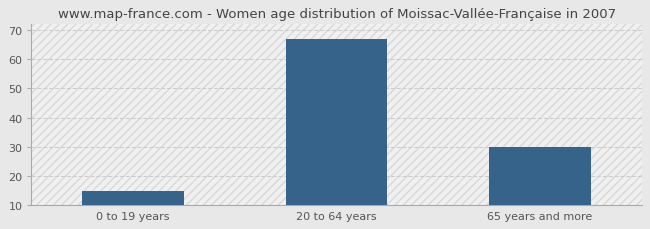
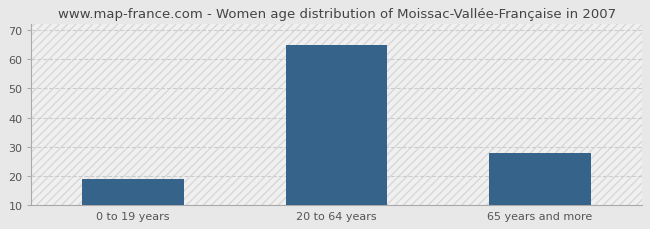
0 to 19 years: 15 -> 19
20 to 64 years: 67 -> 65
65 years and more: 30 -> 28
